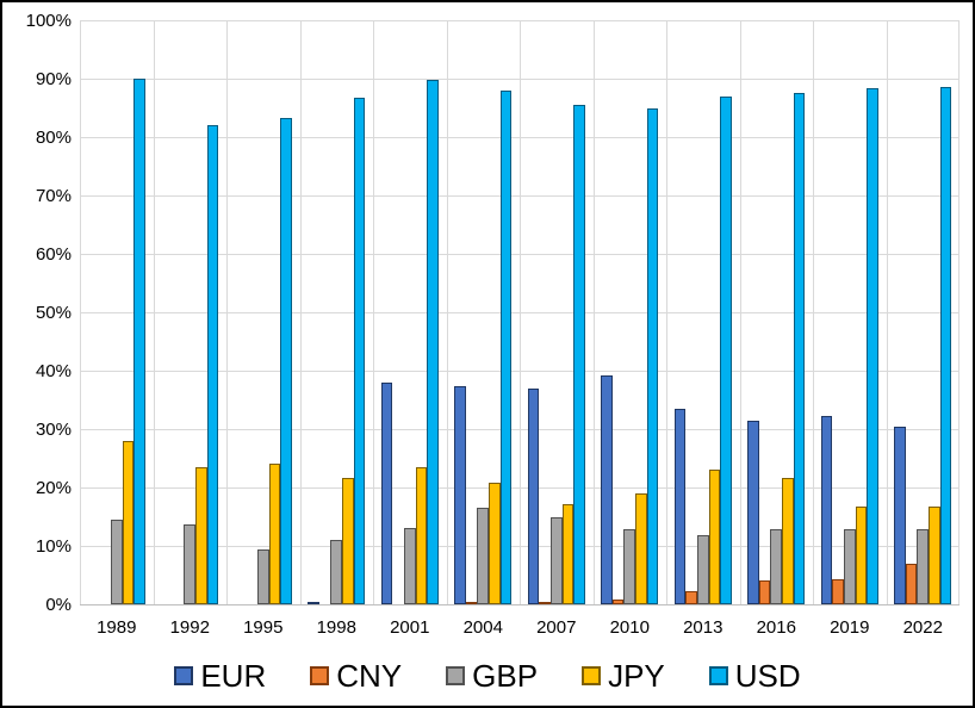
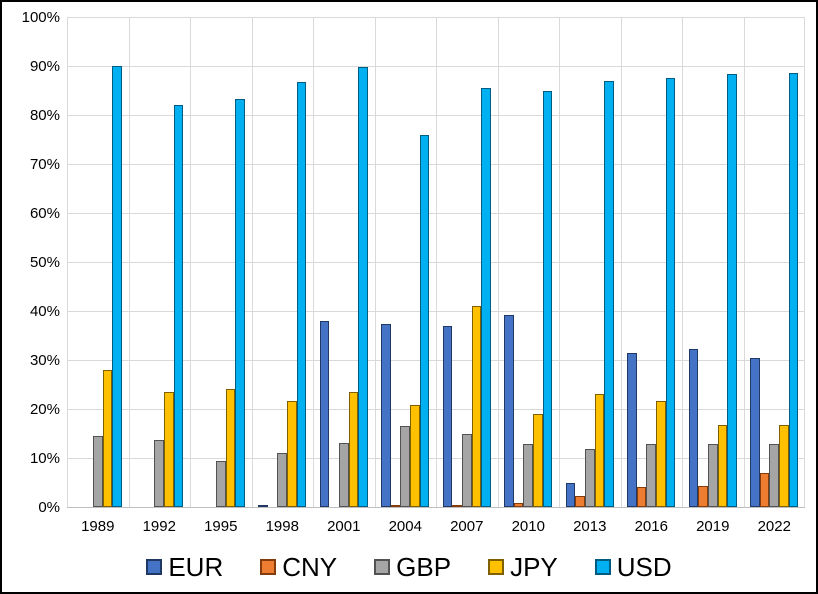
USD/2004: 88% -> 76%
JPY/2007: 17% -> 41%
EUR/2013: 33% -> 5%
